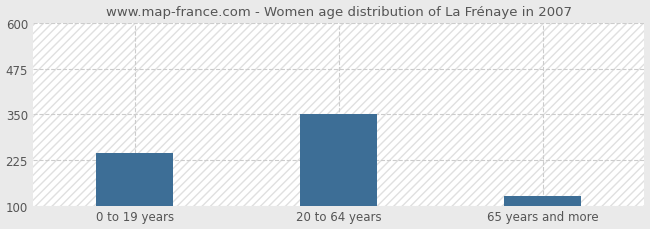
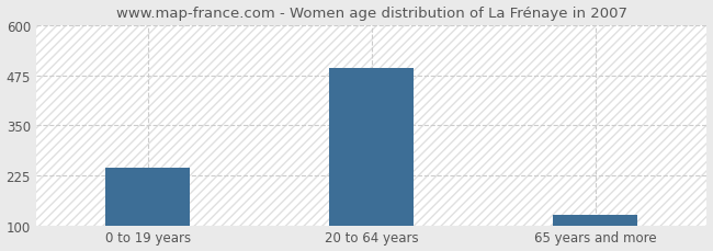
20 to 64 years: 350 -> 493
